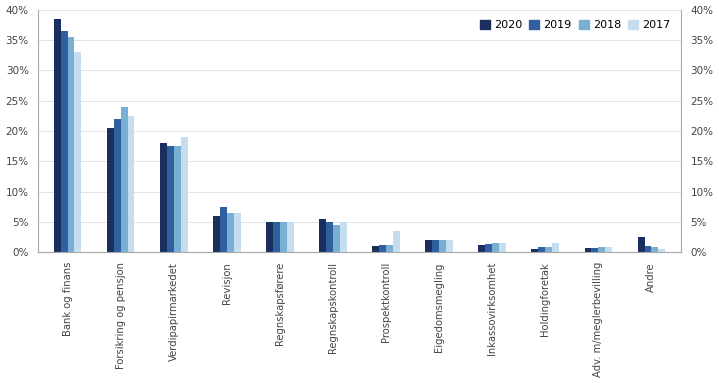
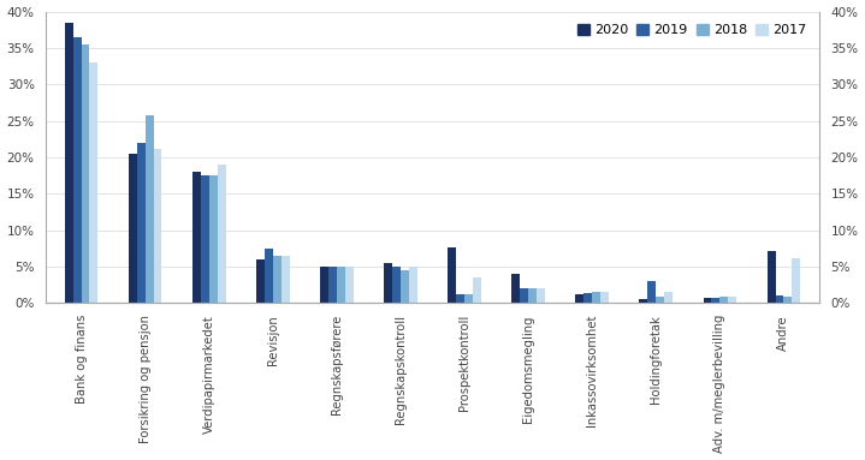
2018/Forsikring og pensjon: 24.0% -> 25.8%
2017/Forsikring og pensjon: 22.5% -> 21.2%
2020/Prospektkontroll: 1.0% -> 7.6%
2020/Eigedomsmegling: 2.0% -> 4.0%
2019/Holdingforetak: 0.8% -> 3.0%
2020/Andre: 2.5% -> 7.2%
2017/Andre: 0.5% -> 6.2%
